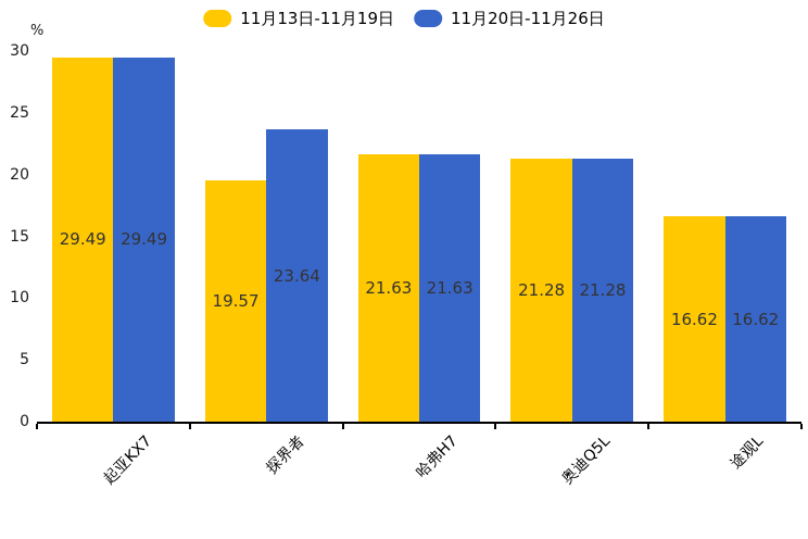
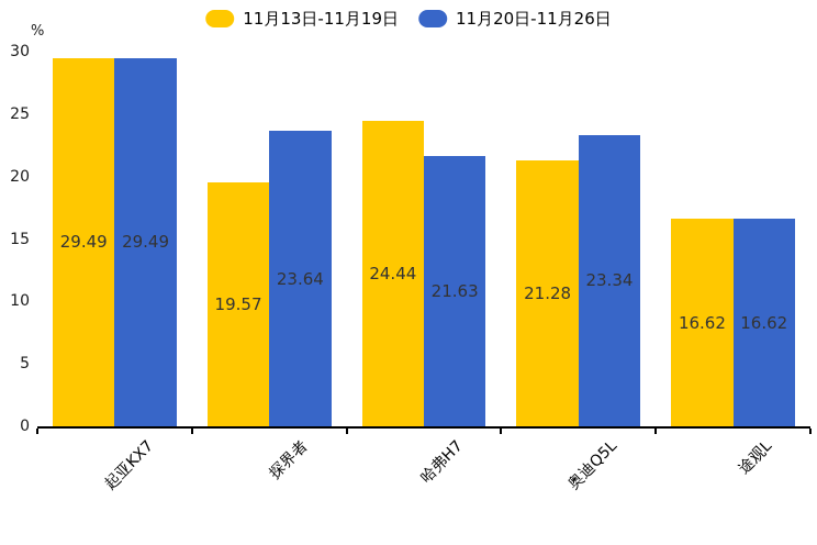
11月13日-11月19日/哈弗H7: 21.63 -> 24.44
11月20日-11月26日/奥迪Q5L: 21.28 -> 23.34
